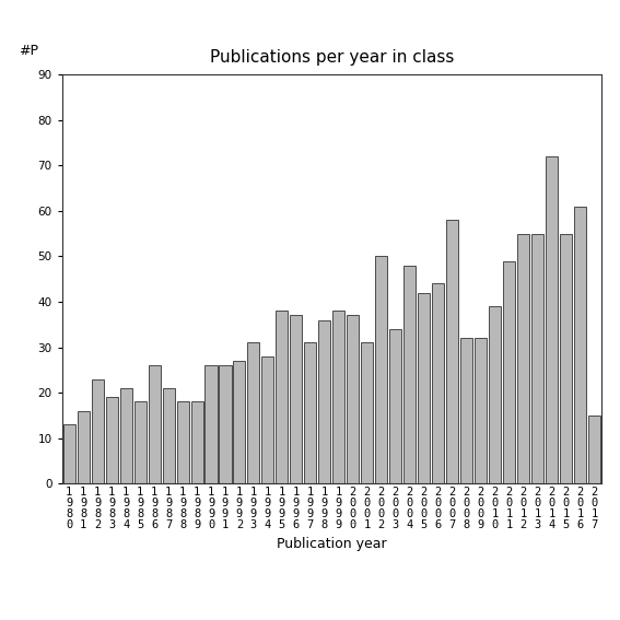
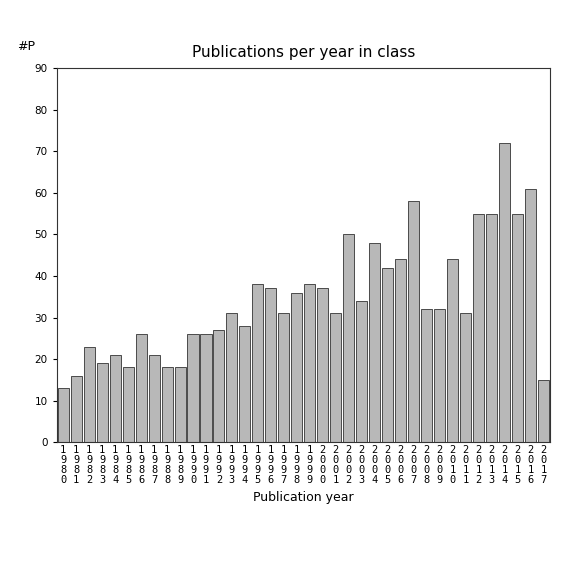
2 0 1 0: 39 -> 44
2 0 1 1: 49 -> 31
